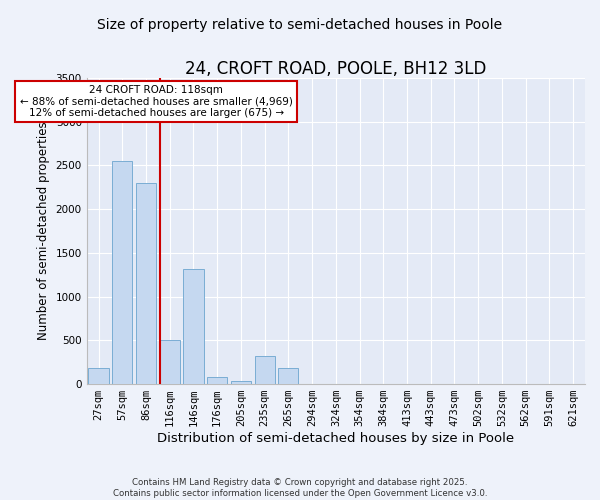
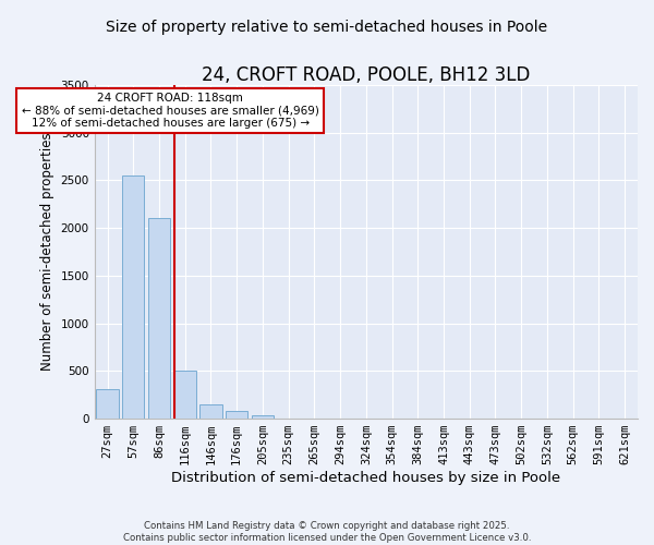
27sqm: 180 -> 310
86sqm: 2300 -> 2100
146sqm: 1320 -> 150
235sqm: 320 -> 0
265sqm: 180 -> 0
